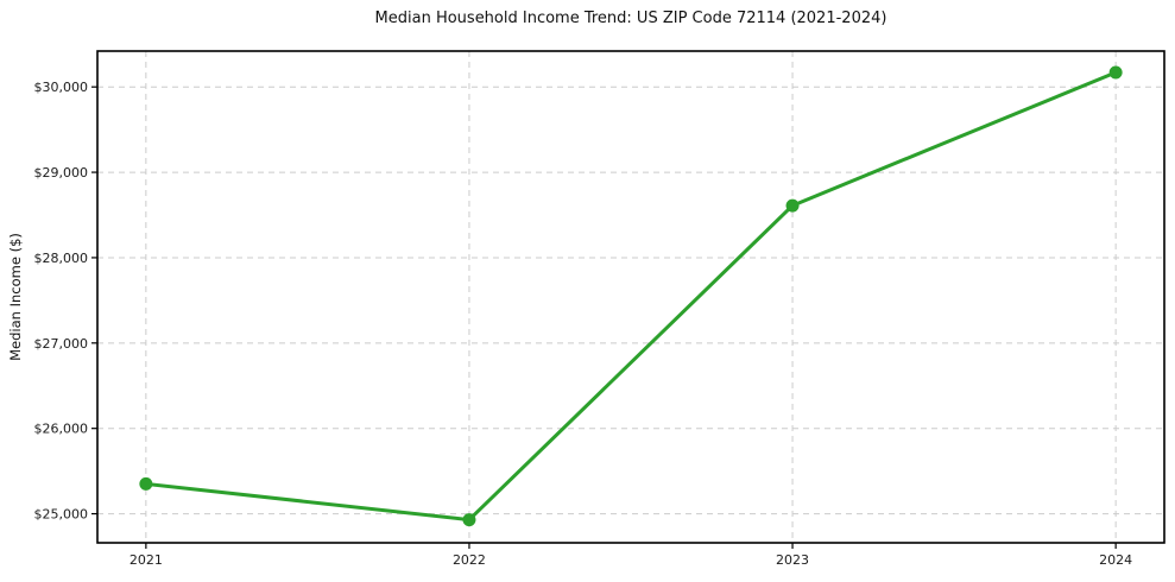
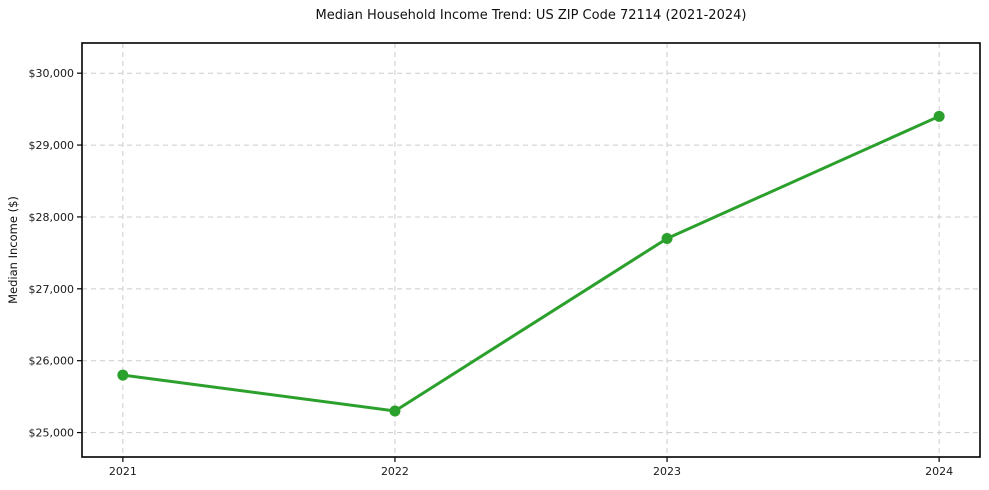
2021: $25400 -> $25800
2022: $24900 -> $25300
2023: $28600 -> $27700
2024: $30200 -> $29400
